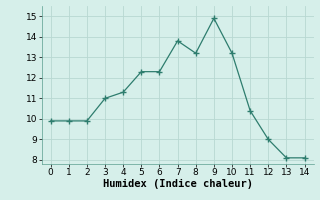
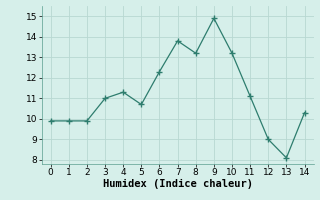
5: 12.3 -> 10.7
11: 10.4 -> 11.1
14: 8.1 -> 10.3
